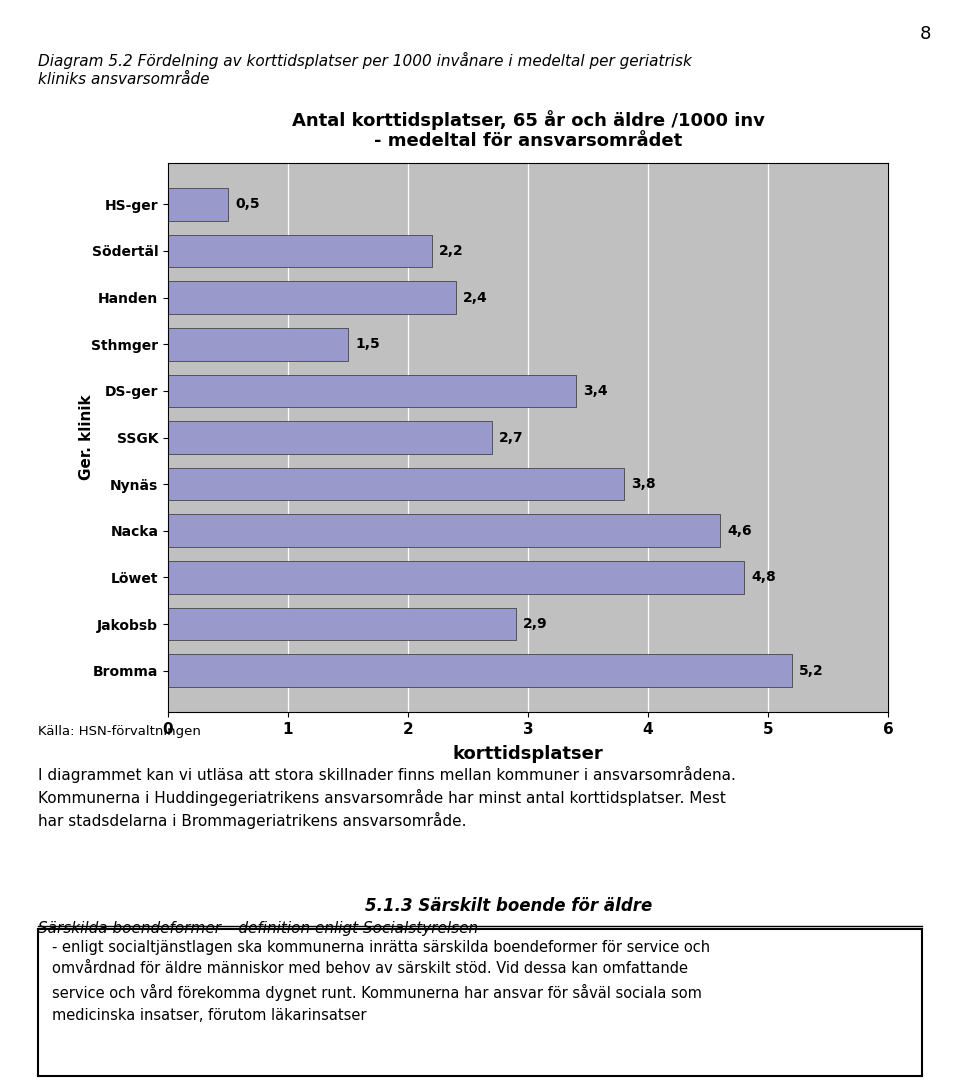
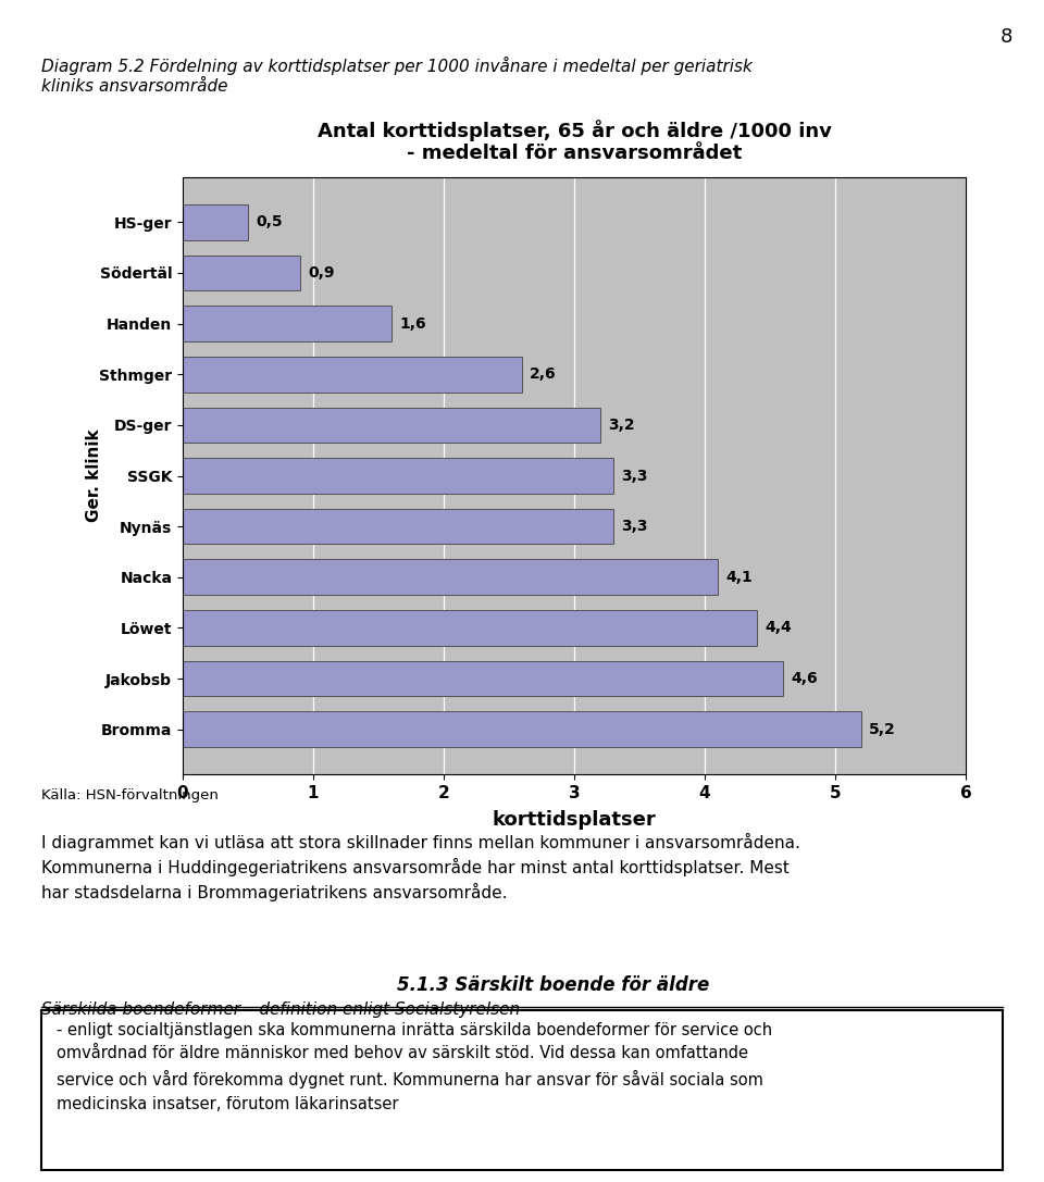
Södertäl: 2,2 -> 0,9
Handen: 2,4 -> 1,6
Sthmger: 1,5 -> 2,6
DS-ger: 3,4 -> 3,2
SSGK: 2,7 -> 3,3
Nynäs: 3,8 -> 3,3
Nacka: 4,6 -> 4,1
Löwet: 4,8 -> 4,4
Jakobsb: 2,9 -> 4,6
